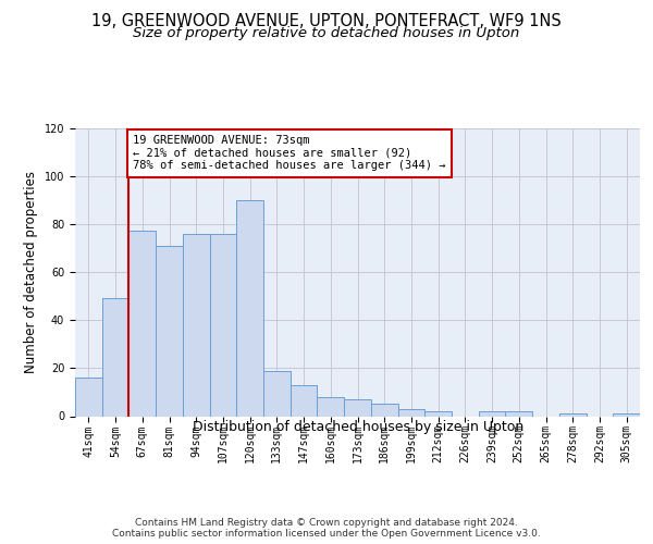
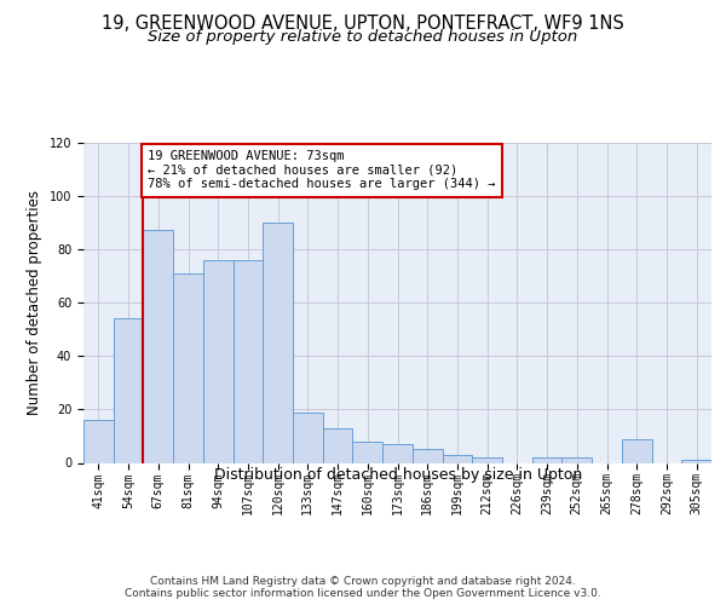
54sqm: 49 -> 54
67sqm: 77 -> 87
278sqm: 1 -> 9
